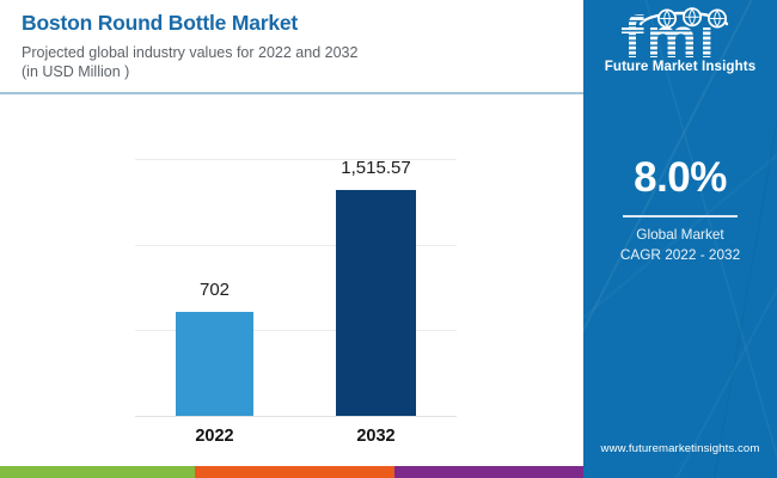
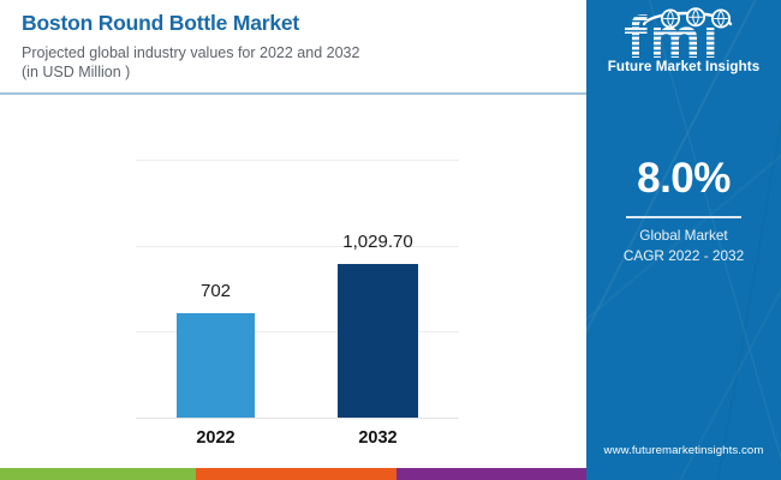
2032: 1,515.57 -> 1,029.70
